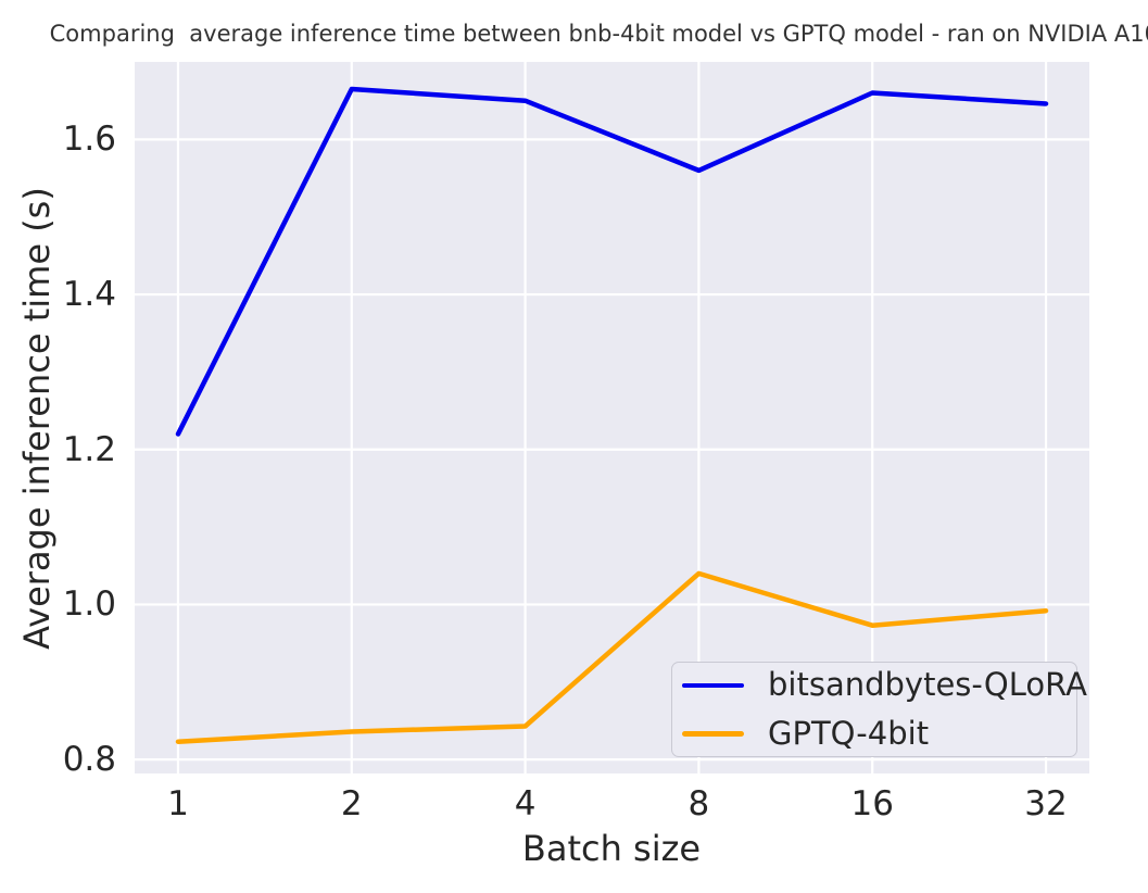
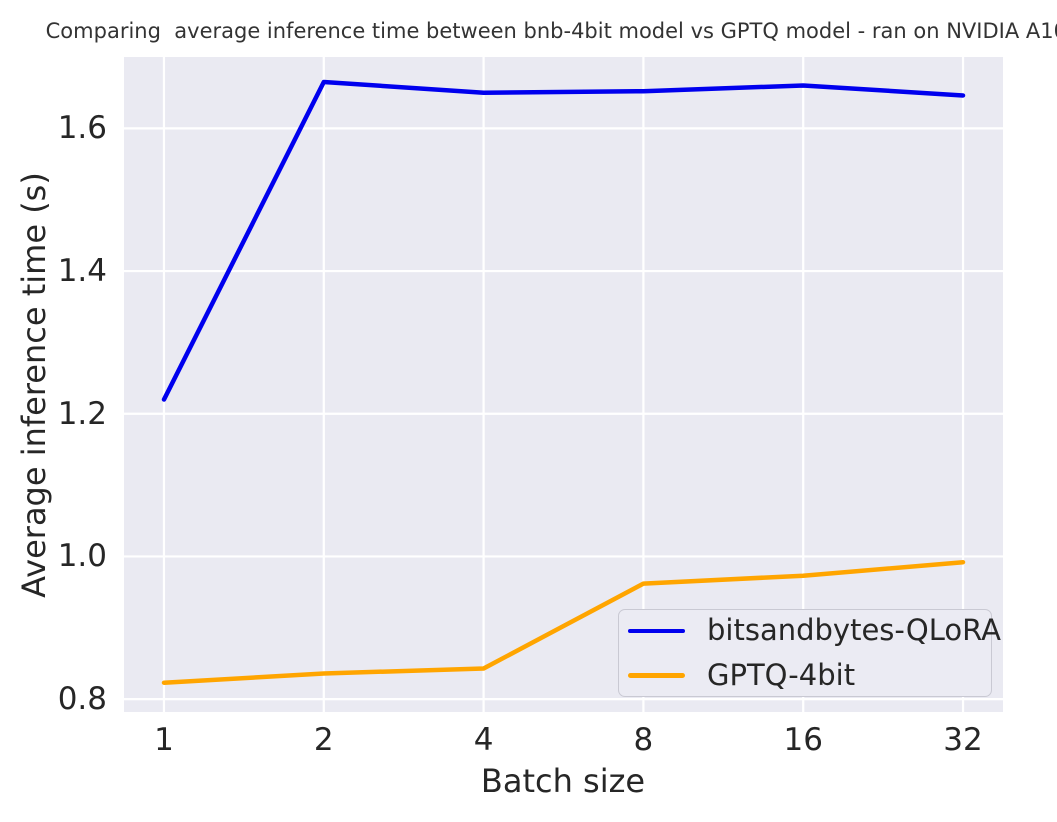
bitsandbytes-QLoRA/8: 1.56 -> 1.65
GPTQ-4bit/8: 1.04 -> 0.96
